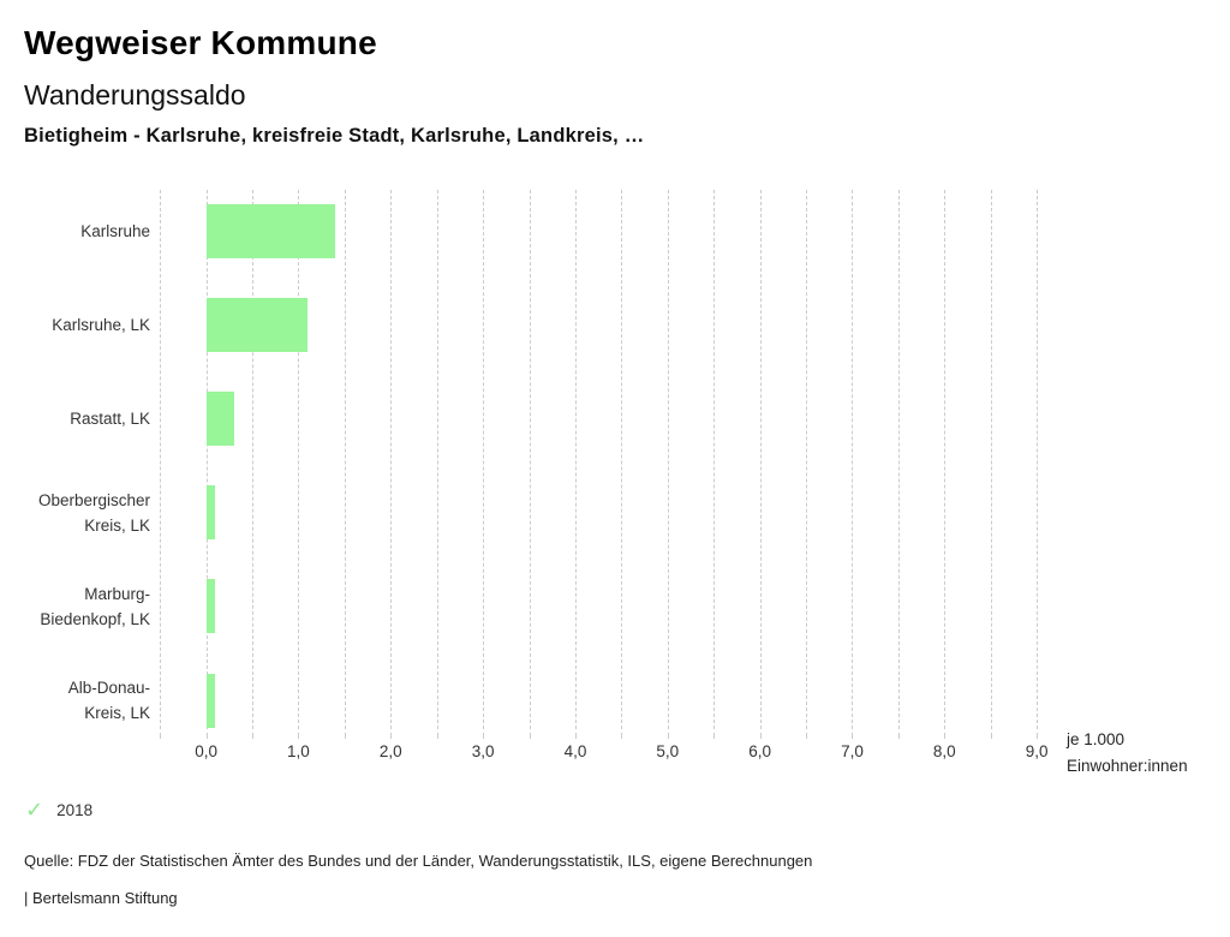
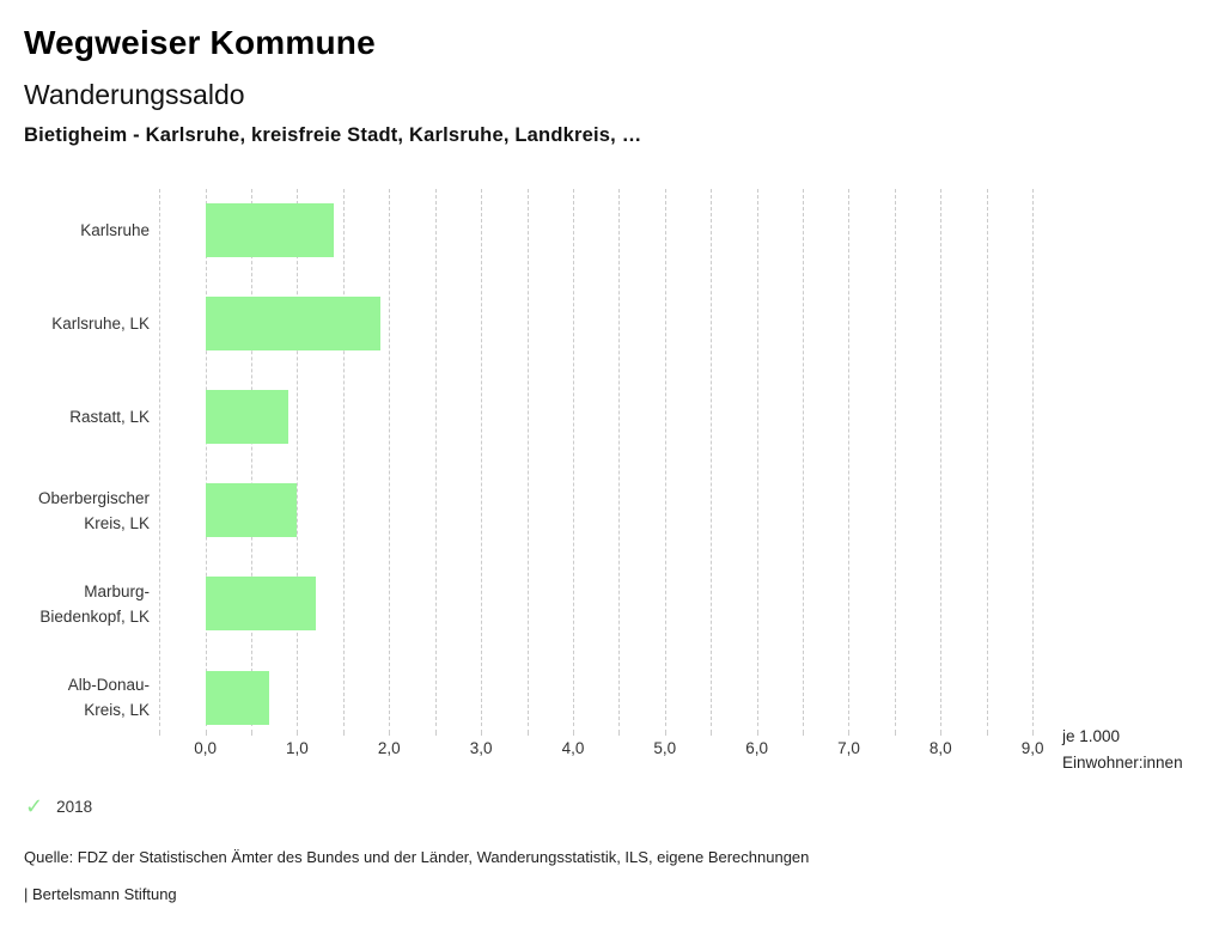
Karlsruhe, LK: 1,1 -> 1,9
Rastatt, LK: 0,3 -> 0,9
Oberbergischer Kreis, LK: 0,1 -> 1,0
Marburg-Biedenkopf, LK: 0,1 -> 1,2
Alb-Donau-Kreis, LK: 0,1 -> 0,7
